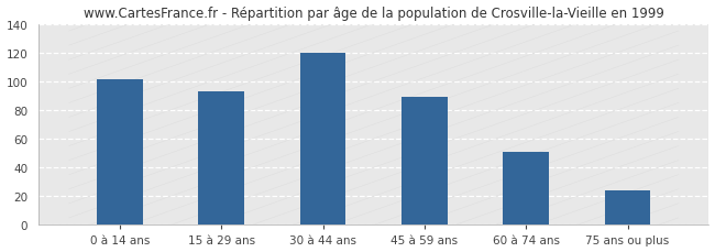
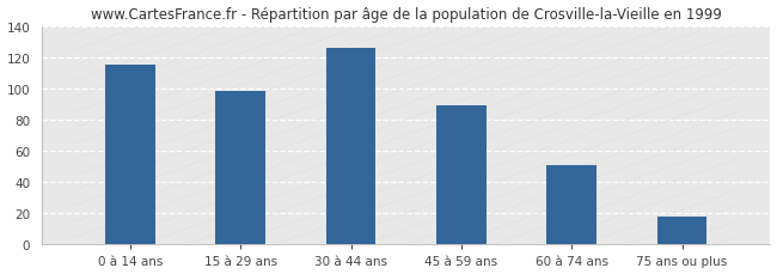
0 à 14 ans: 101 -> 115
15 à 29 ans: 93 -> 98
30 à 44 ans: 120 -> 126
75 ans ou plus: 24 -> 18
